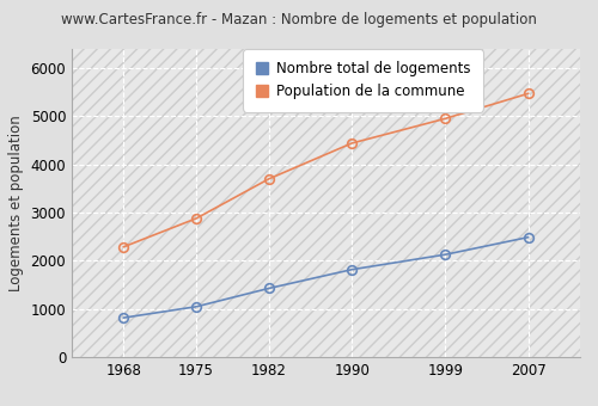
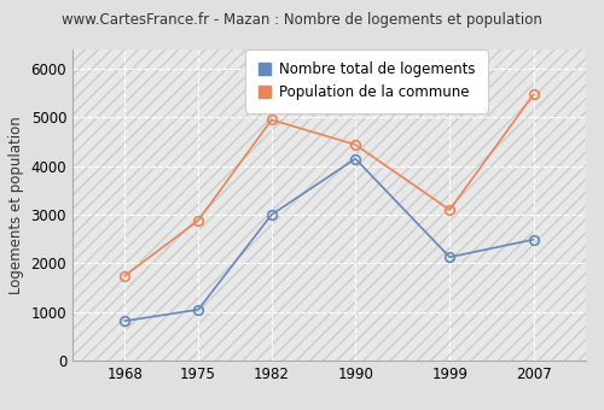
Population de la commune/1968: 2290 -> 1750
Nombre total de logements/1982: 1430 -> 3000
Population de la commune/1982: 3700 -> 4950
Nombre total de logements/1990: 1820 -> 4150
Population de la commune/1999: 4950 -> 3100
